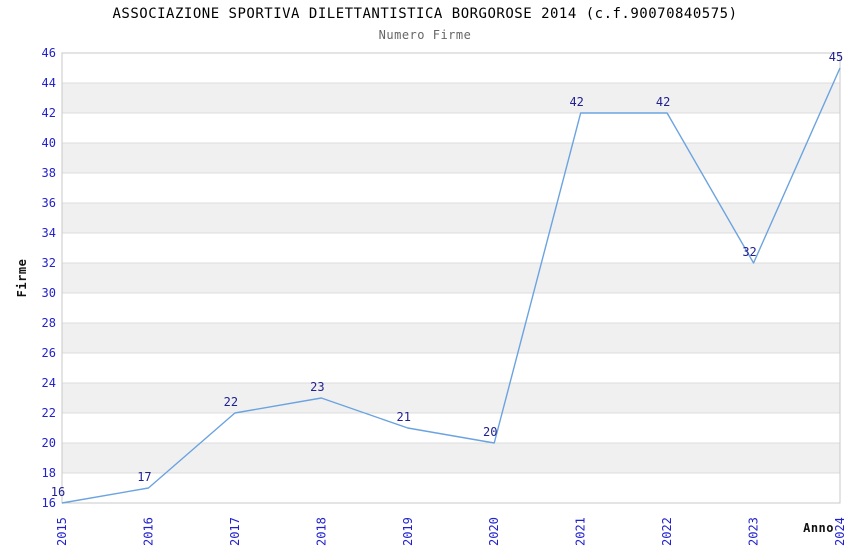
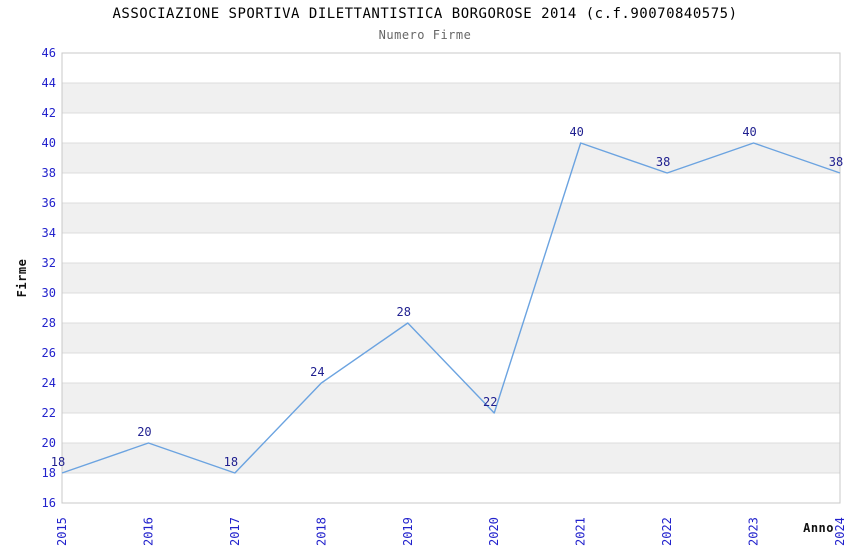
2015: 16 -> 18
2016: 17 -> 20
2017: 22 -> 18
2018: 23 -> 24
2019: 21 -> 28
2020: 20 -> 22
2021: 42 -> 40
2022: 42 -> 38
2023: 32 -> 40
2024: 45 -> 38
